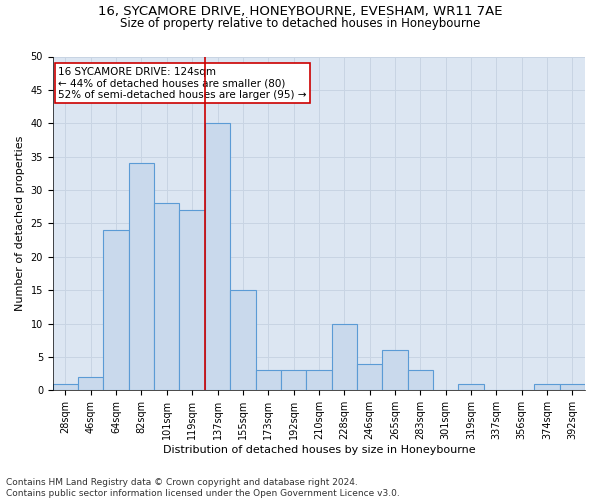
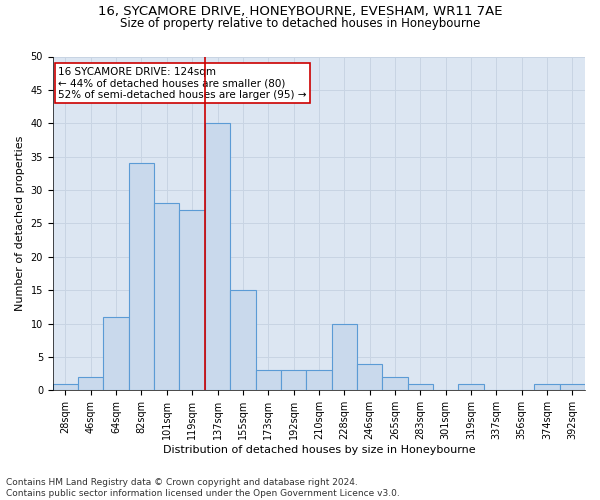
64sqm: 24 -> 11
265sqm: 6 -> 2
283sqm: 3 -> 1
